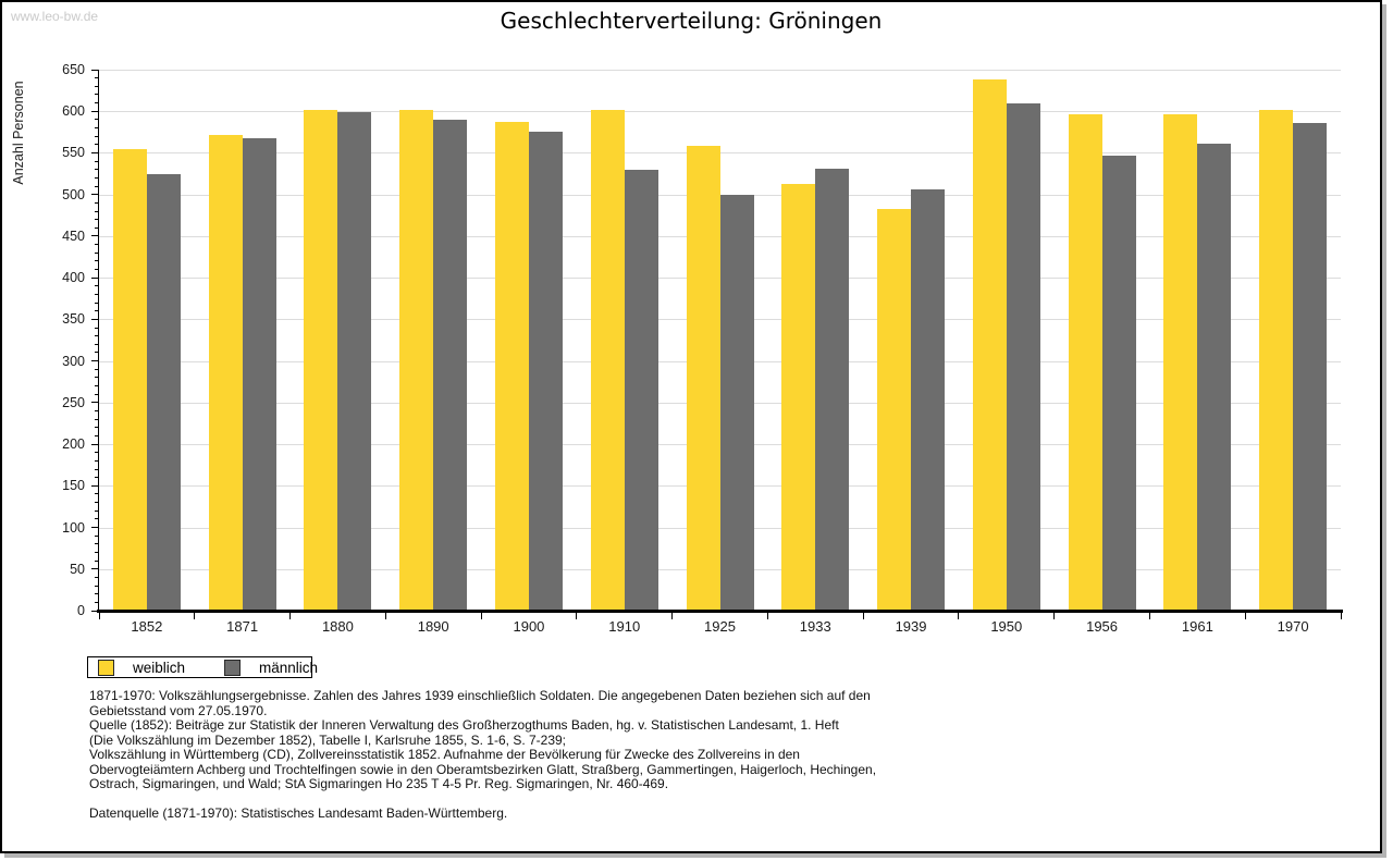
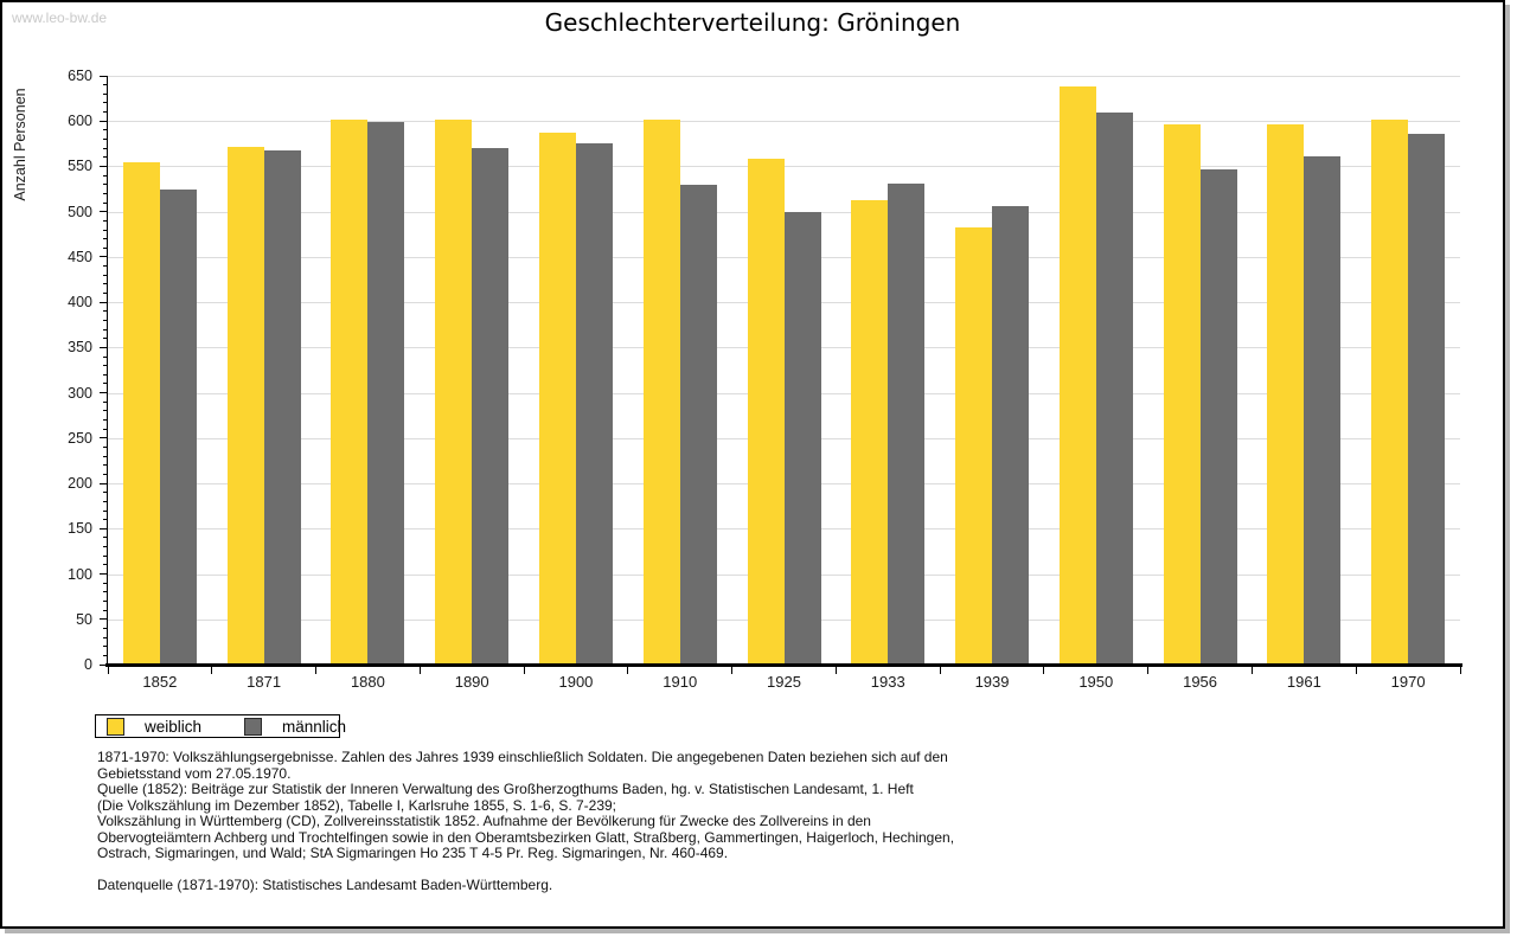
männlich/1890: 590 -> 570
